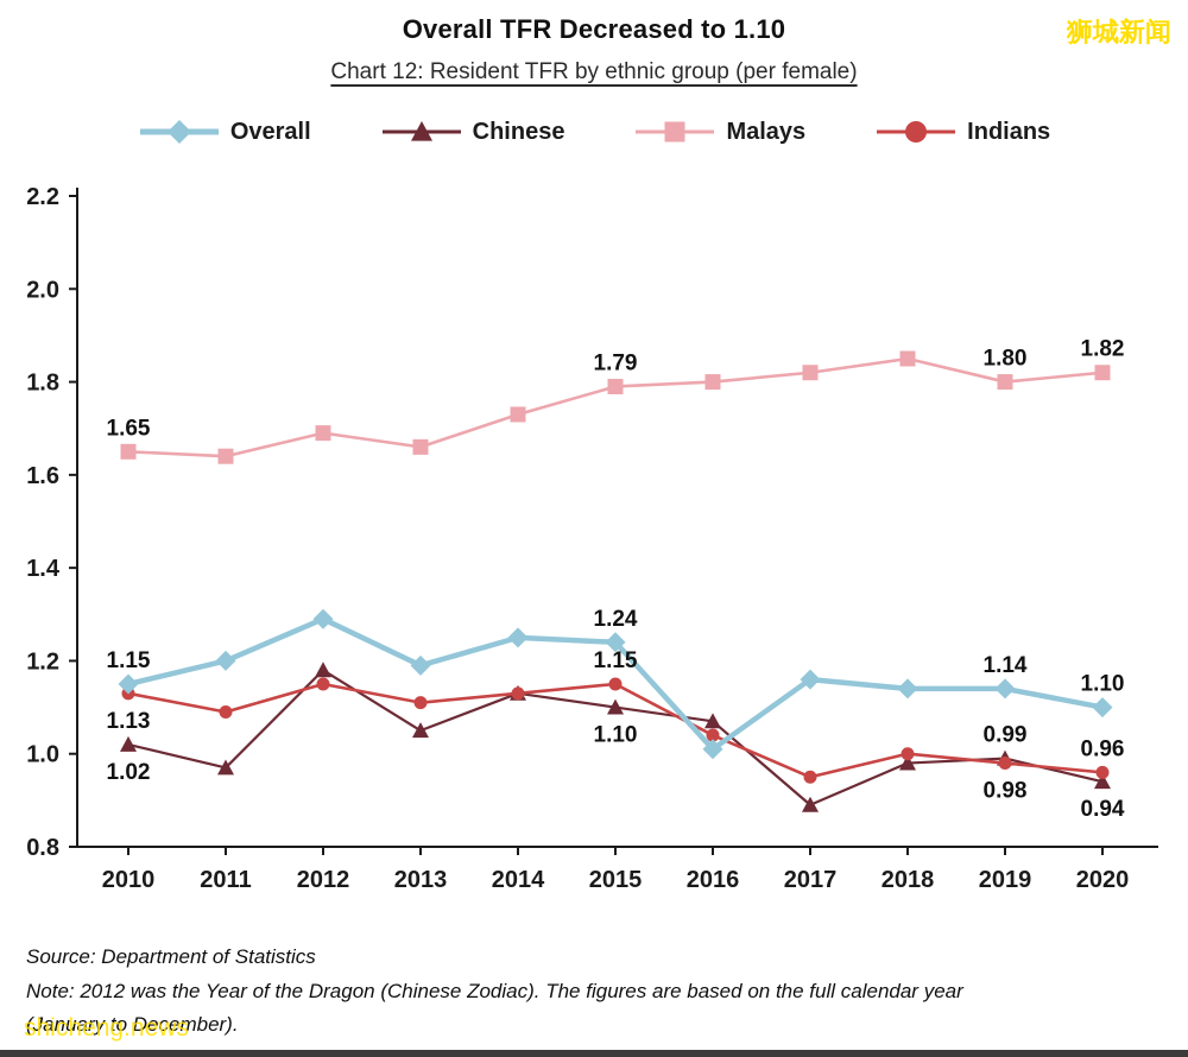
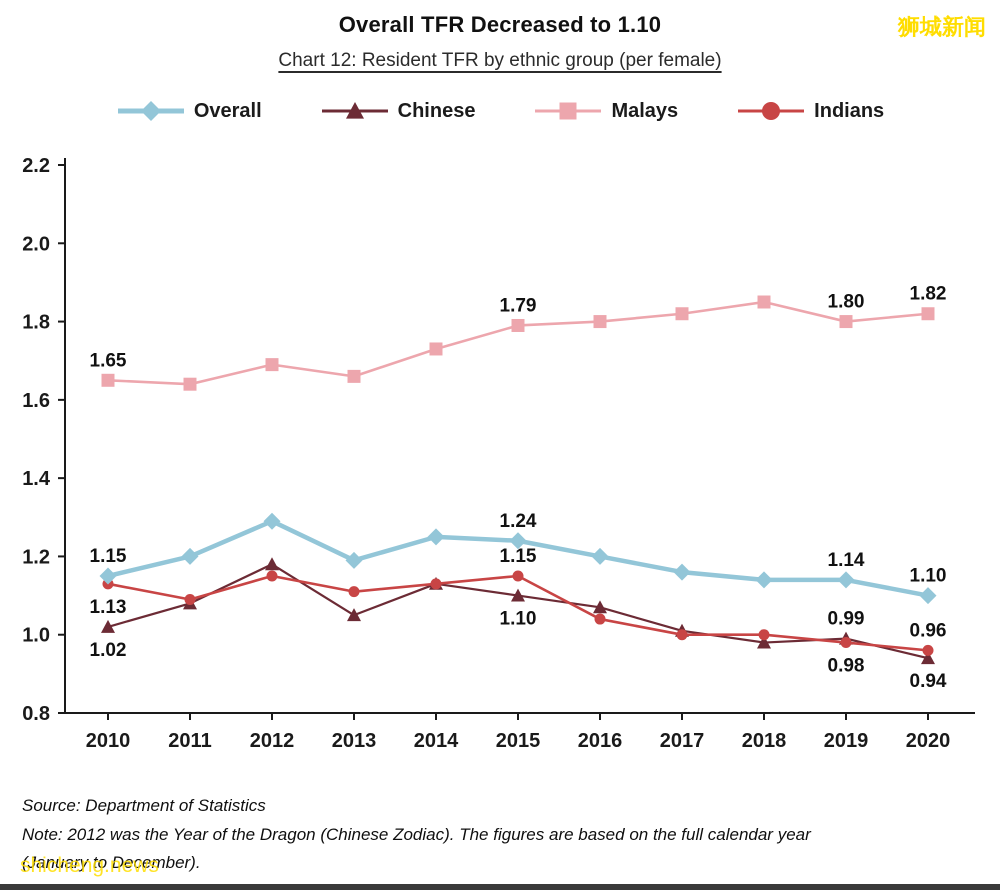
Chinese/2011: 0.97 -> 1.08
Overall/2016: 1.01 -> 1.20
Chinese/2017: 0.89 -> 1.01
Indians/2017: 0.95 -> 1.00
